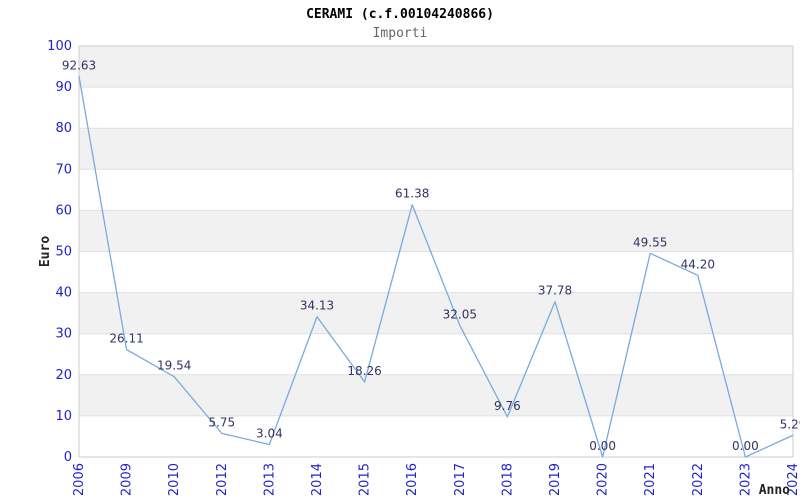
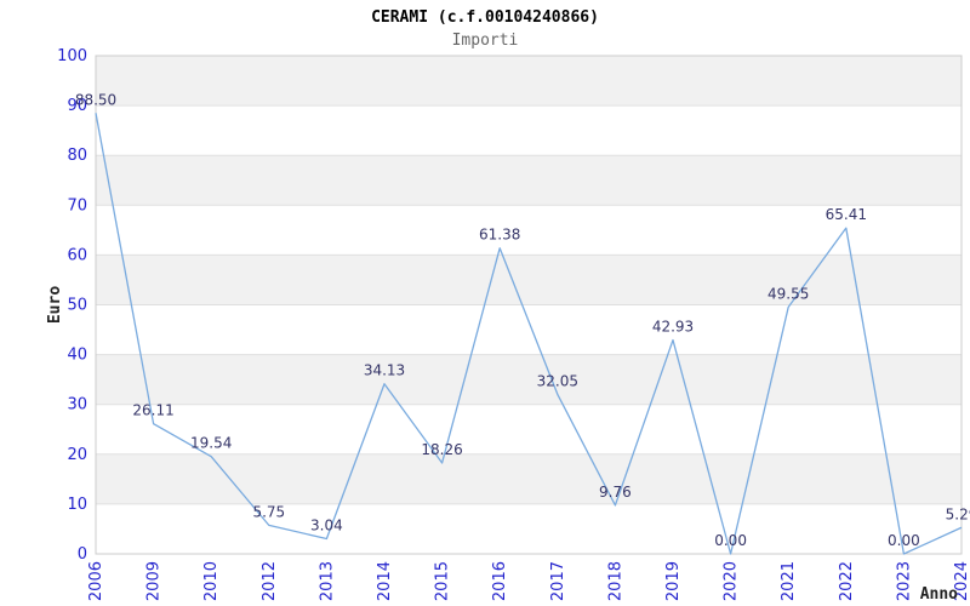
2006: 92.63 -> 88.50
2019: 37.78 -> 42.93
2022: 44.20 -> 65.41
